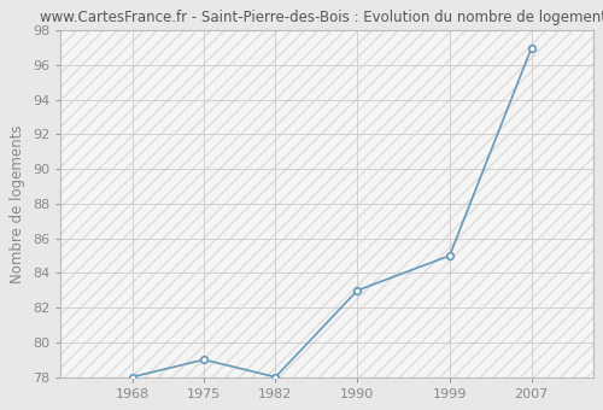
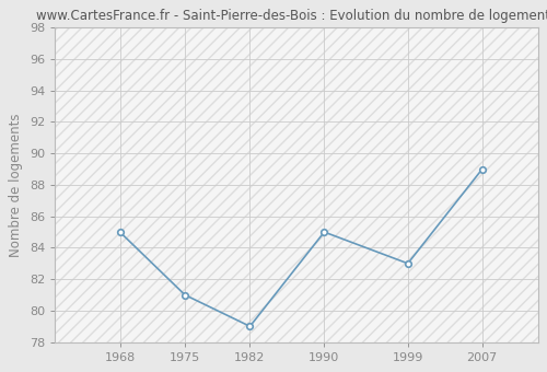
1968: 78 -> 85
1975: 79 -> 81
1982: 78 -> 79
1990: 83 -> 85
1999: 85 -> 83
2007: 97 -> 89
